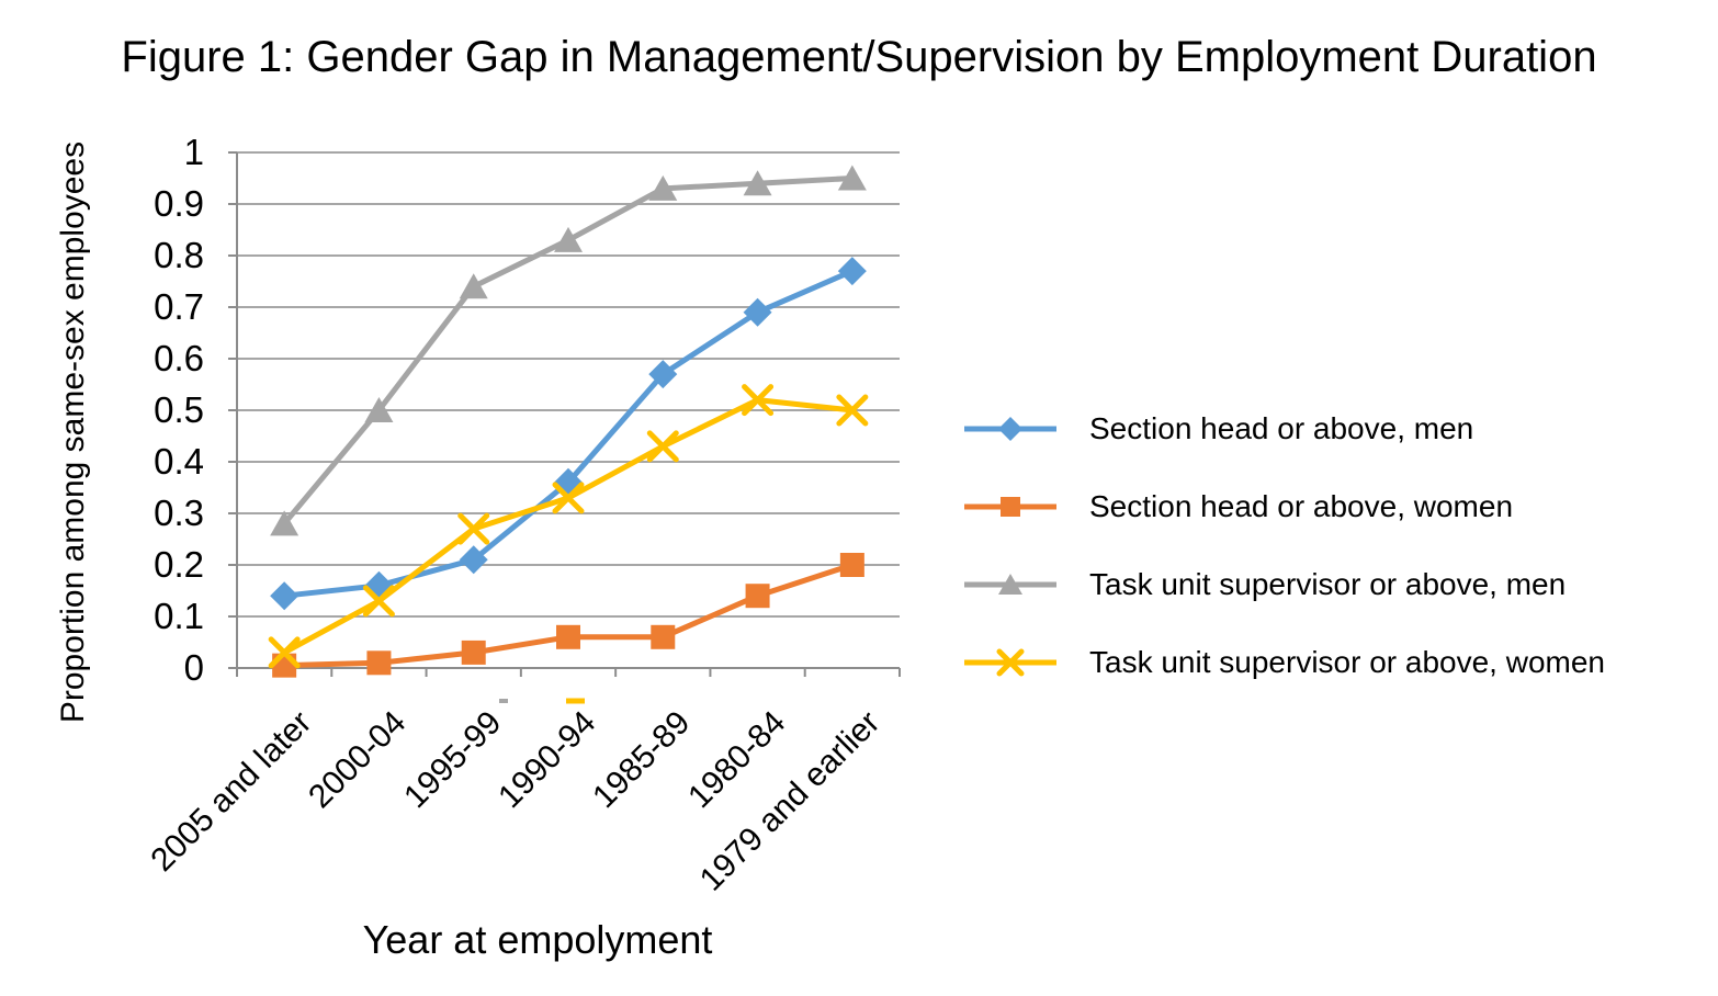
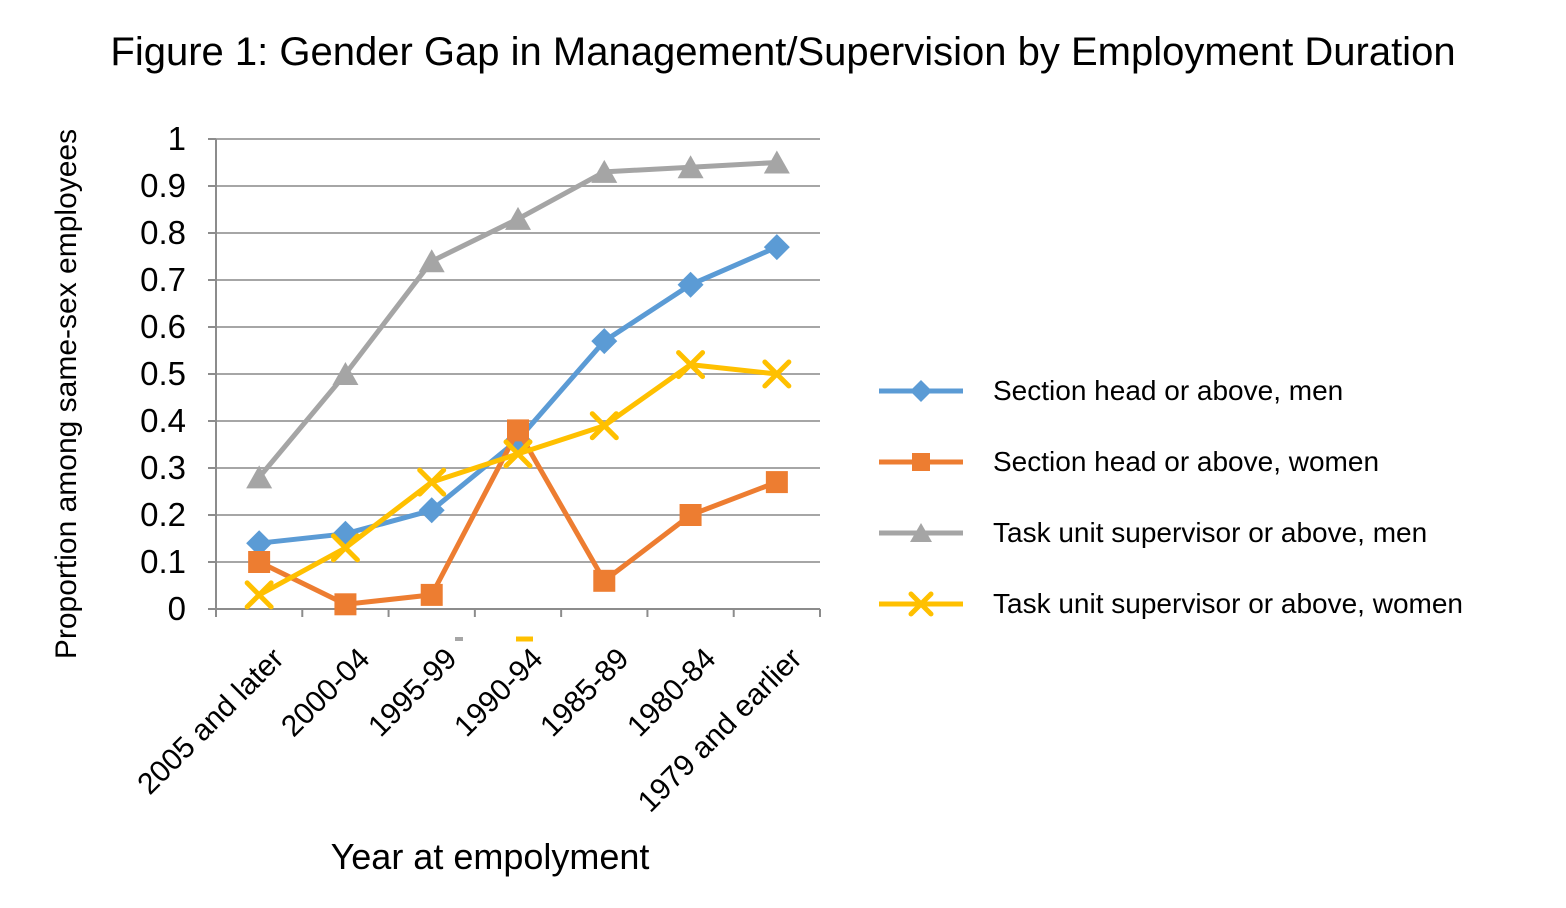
Section head or above, women/2005 and later: 0.01 -> 0.10
Section head or above, women/1990-94: 0.06 -> 0.38
Task unit supervisor or above, women/1985-89: 0.43 -> 0.39
Section head or above, women/1980-84: 0.14 -> 0.20
Section head or above, women/1979 and earlier: 0.20 -> 0.27
